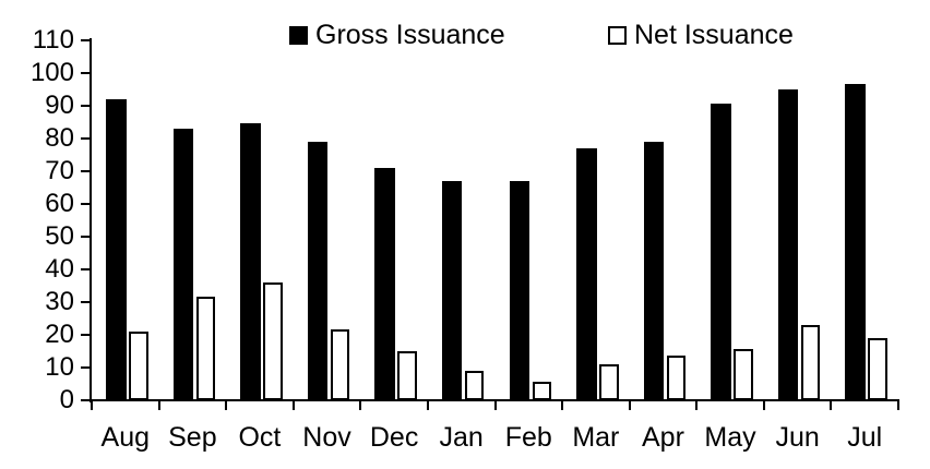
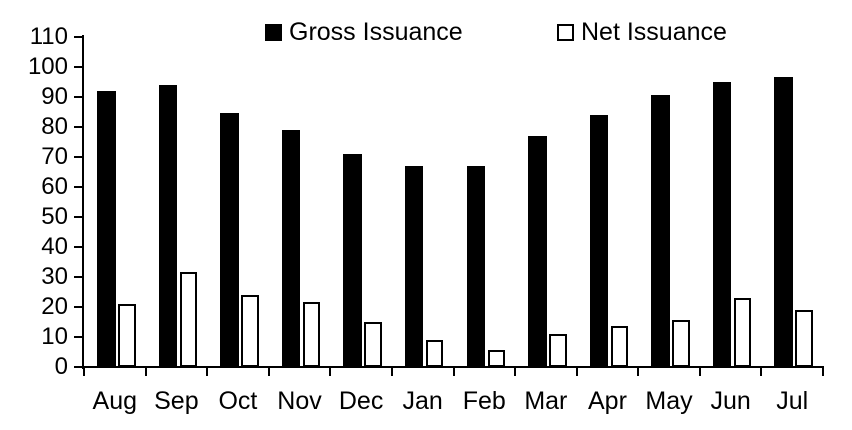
Gross Issuance/Sep: 83 -> 94
Net Issuance/Oct: 36 -> 24
Gross Issuance/Apr: 79 -> 84
